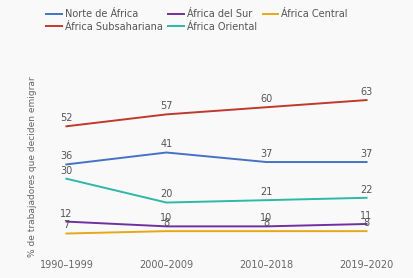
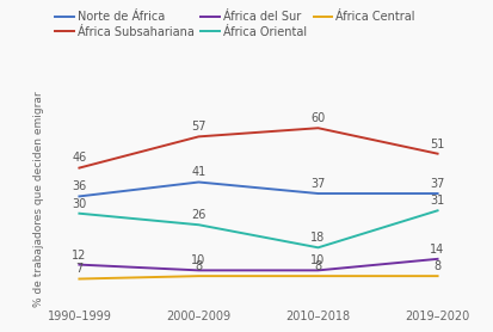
África Subsahariana/1990–1999: 52 -> 46
África Oriental/2000–2009: 20 -> 26
África Oriental/2010–2018: 21 -> 18
África Subsahariana/2019–2020: 63 -> 51
África del Sur/2019–2020: 11 -> 14
África Oriental/2019–2020: 22 -> 31
